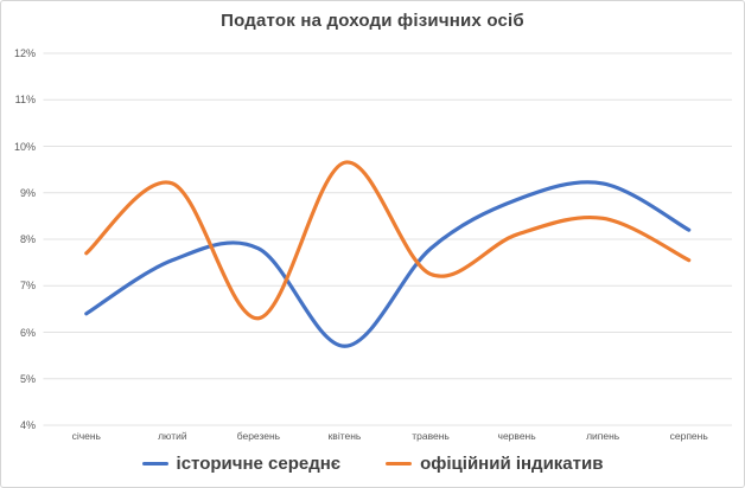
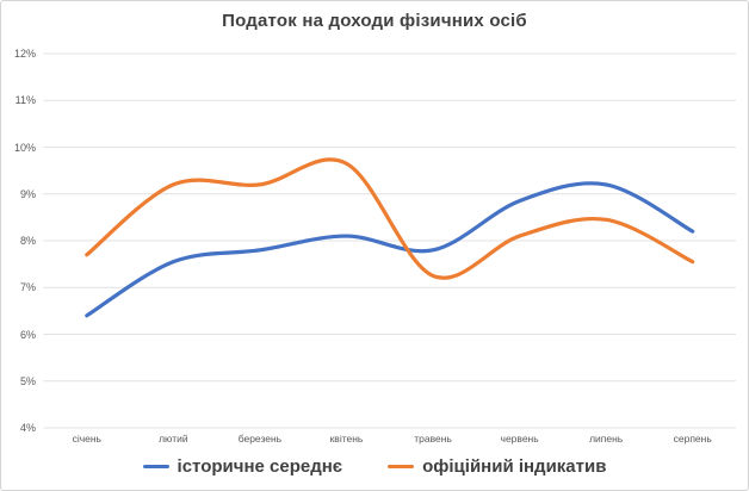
офіційний індикатив/березень: 6.3% -> 9.2%
історичне середнє/квітень: 5.7% -> 8.1%
